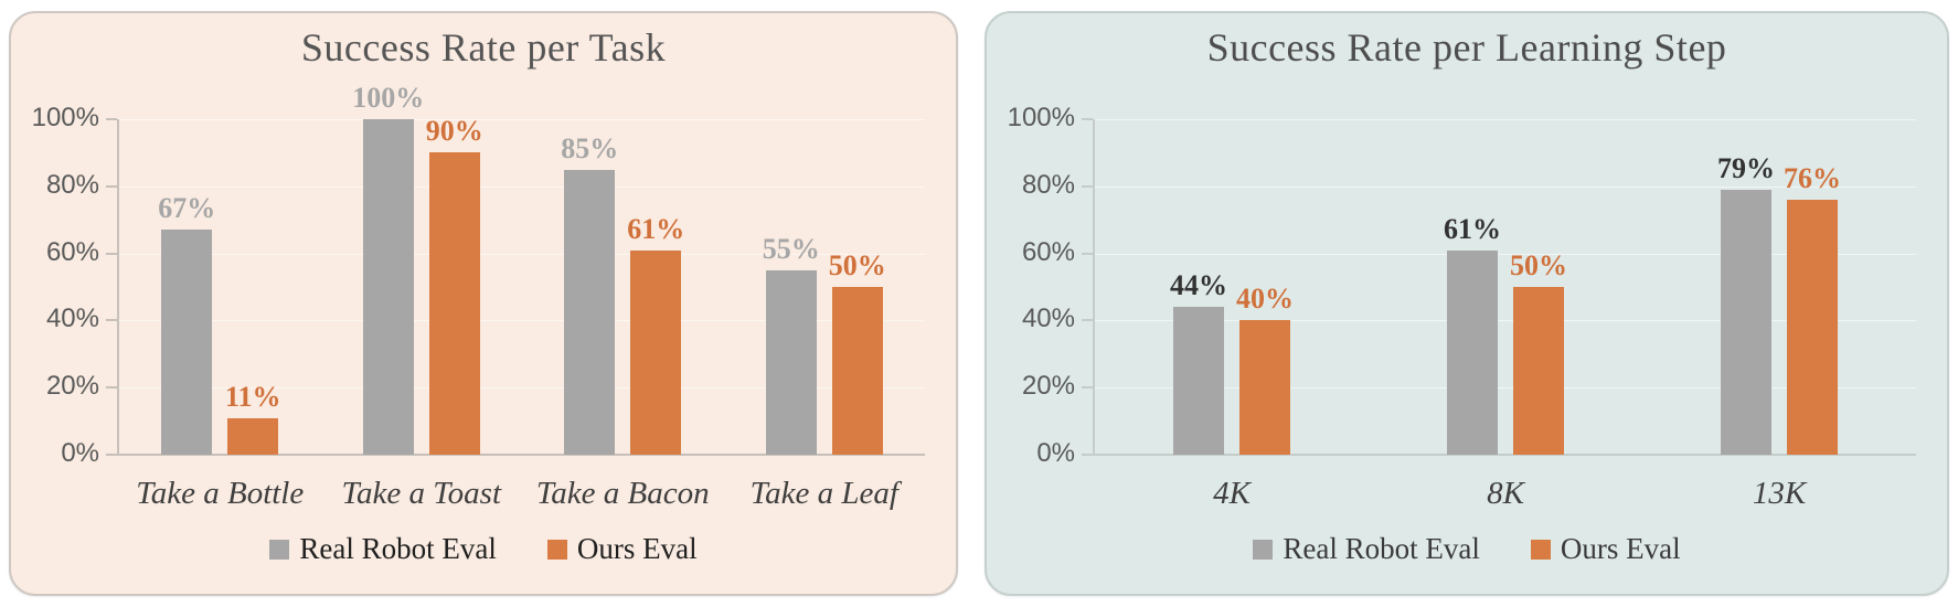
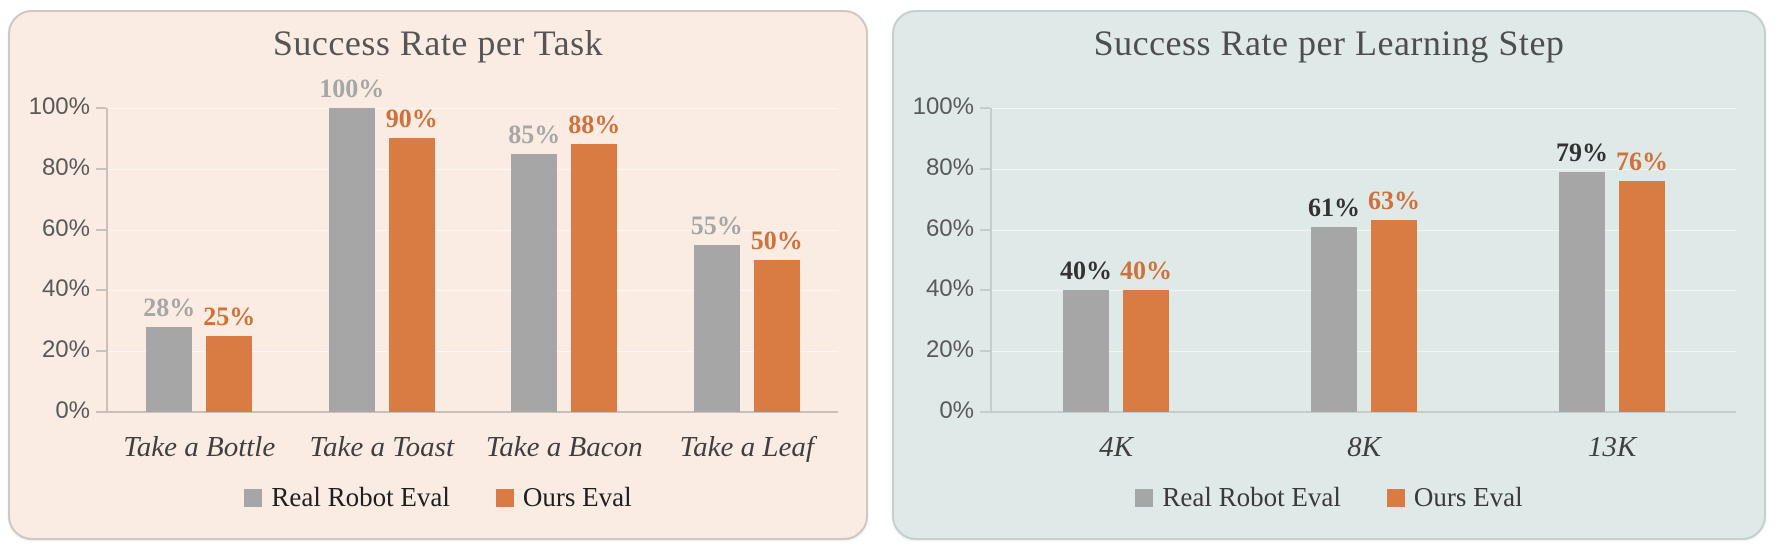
Success Rate per Task/Real Robot Eval/Take a Bottle: 67% -> 28%
Success Rate per Task/Ours Eval/Take a Bottle: 11% -> 25%
Success Rate per Task/Ours Eval/Take a Bacon: 61% -> 88%
Success Rate per Learning Step/Real Robot Eval/4K: 44% -> 40%
Success Rate per Learning Step/Ours Eval/8K: 50% -> 63%
